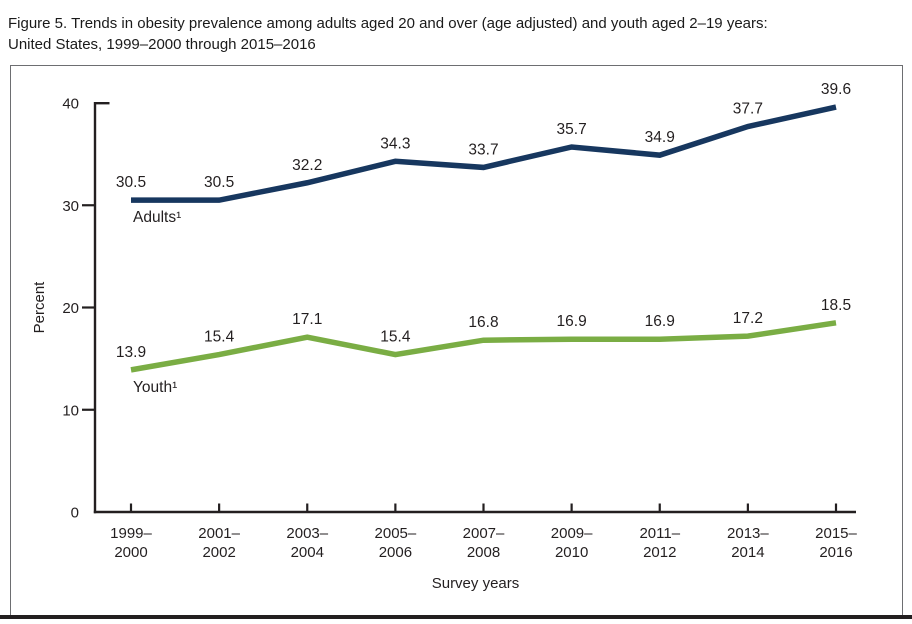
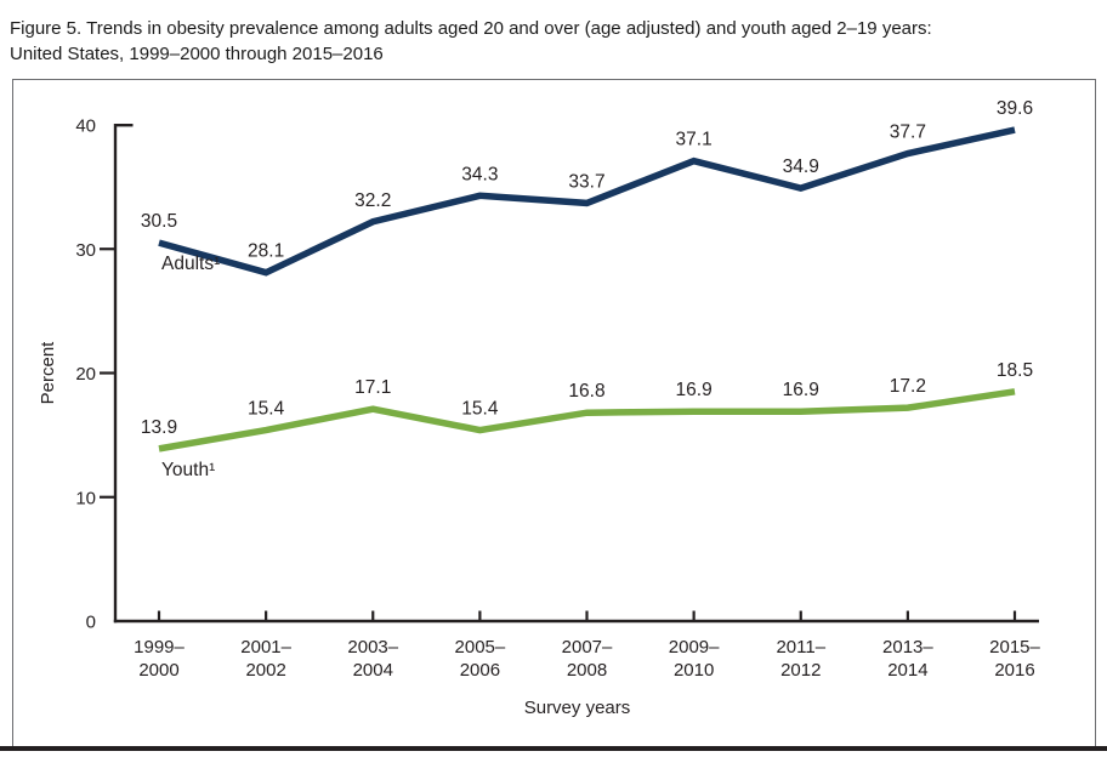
Adults¹/2001–2002: 30.5 -> 28.1
Adults¹/2009–2010: 35.7 -> 37.1
